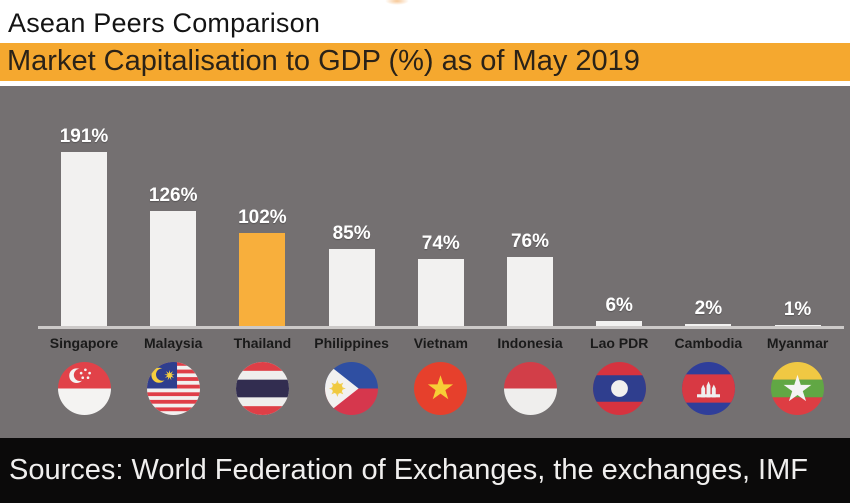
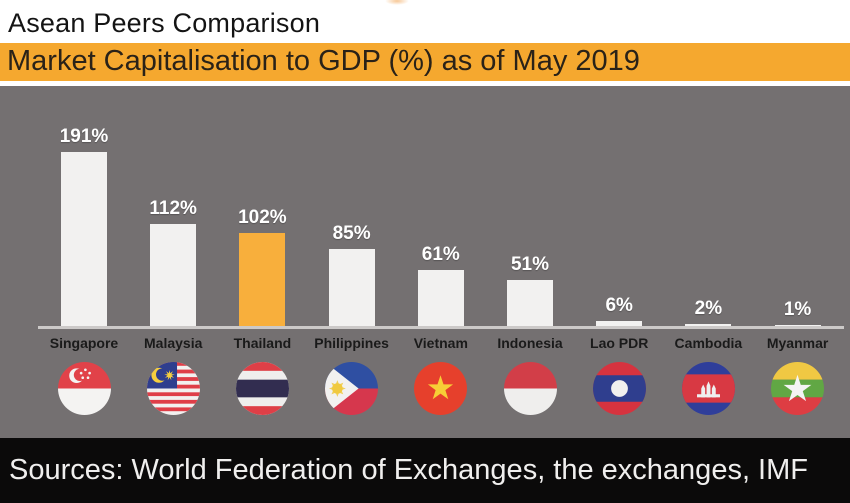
Malaysia: 126% -> 112%
Vietnam: 74% -> 61%
Indonesia: 76% -> 51%
